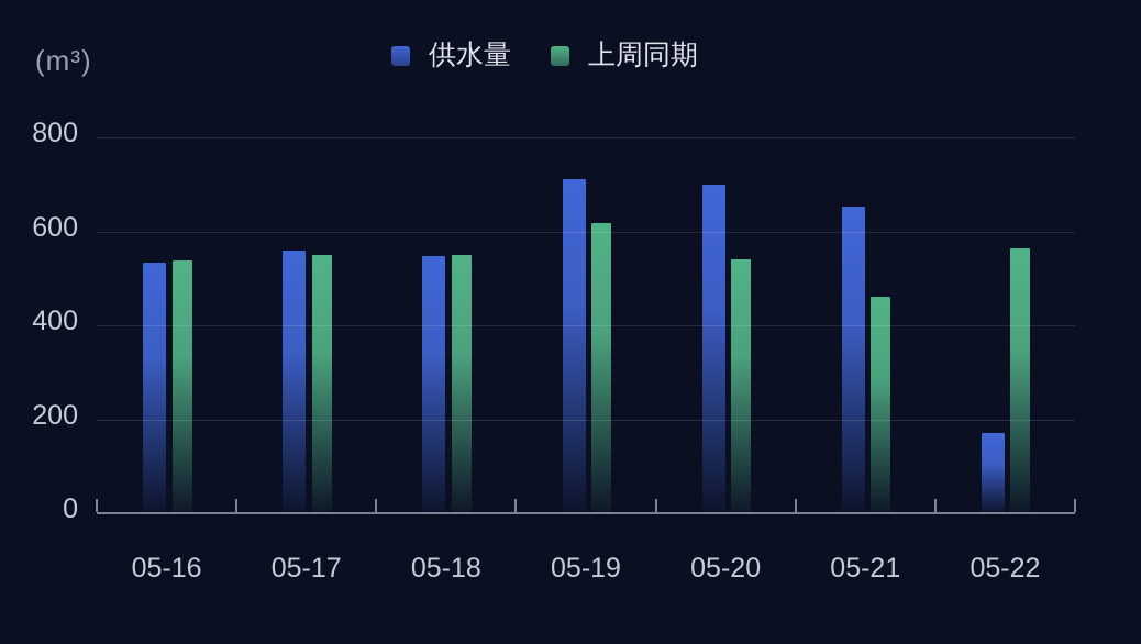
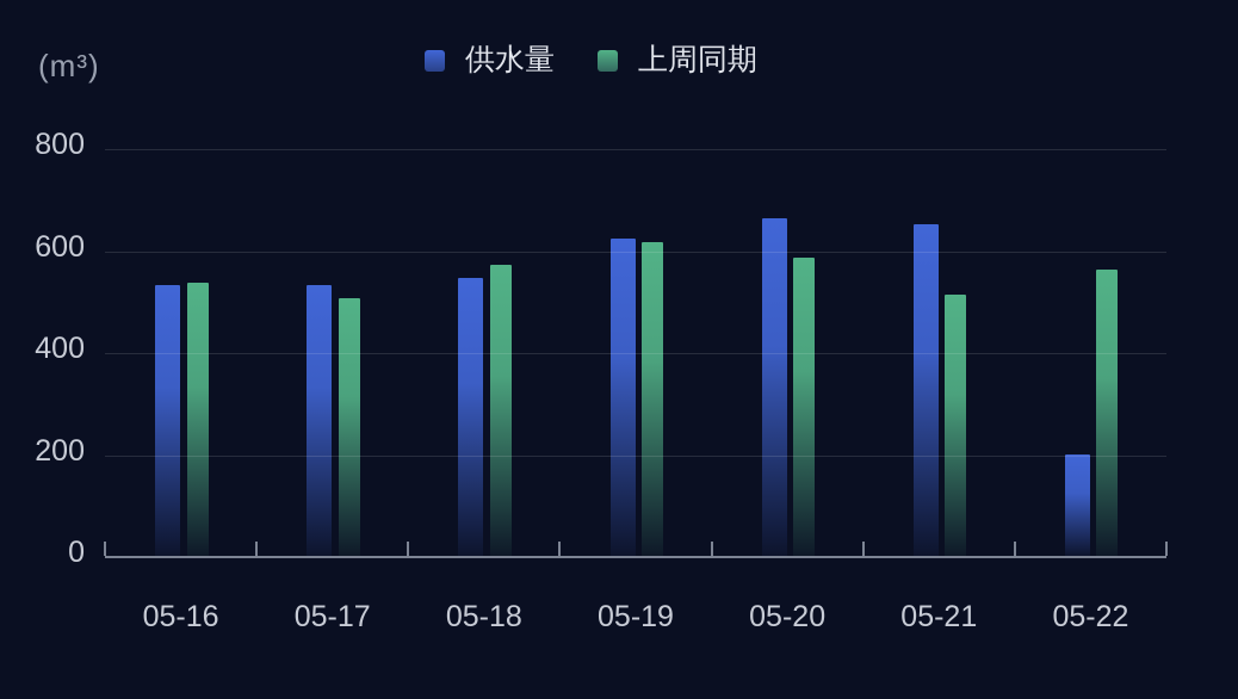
供水量/05-17: 560 -> 530
上周同期/05-17: 550 -> 510
上周同期/05-18: 550 -> 570
供水量/05-19: 710 -> 620
供水量/05-20: 700 -> 660
上周同期/05-20: 540 -> 590
上周同期/05-21: 460 -> 520
供水量/05-22: 170 -> 200
